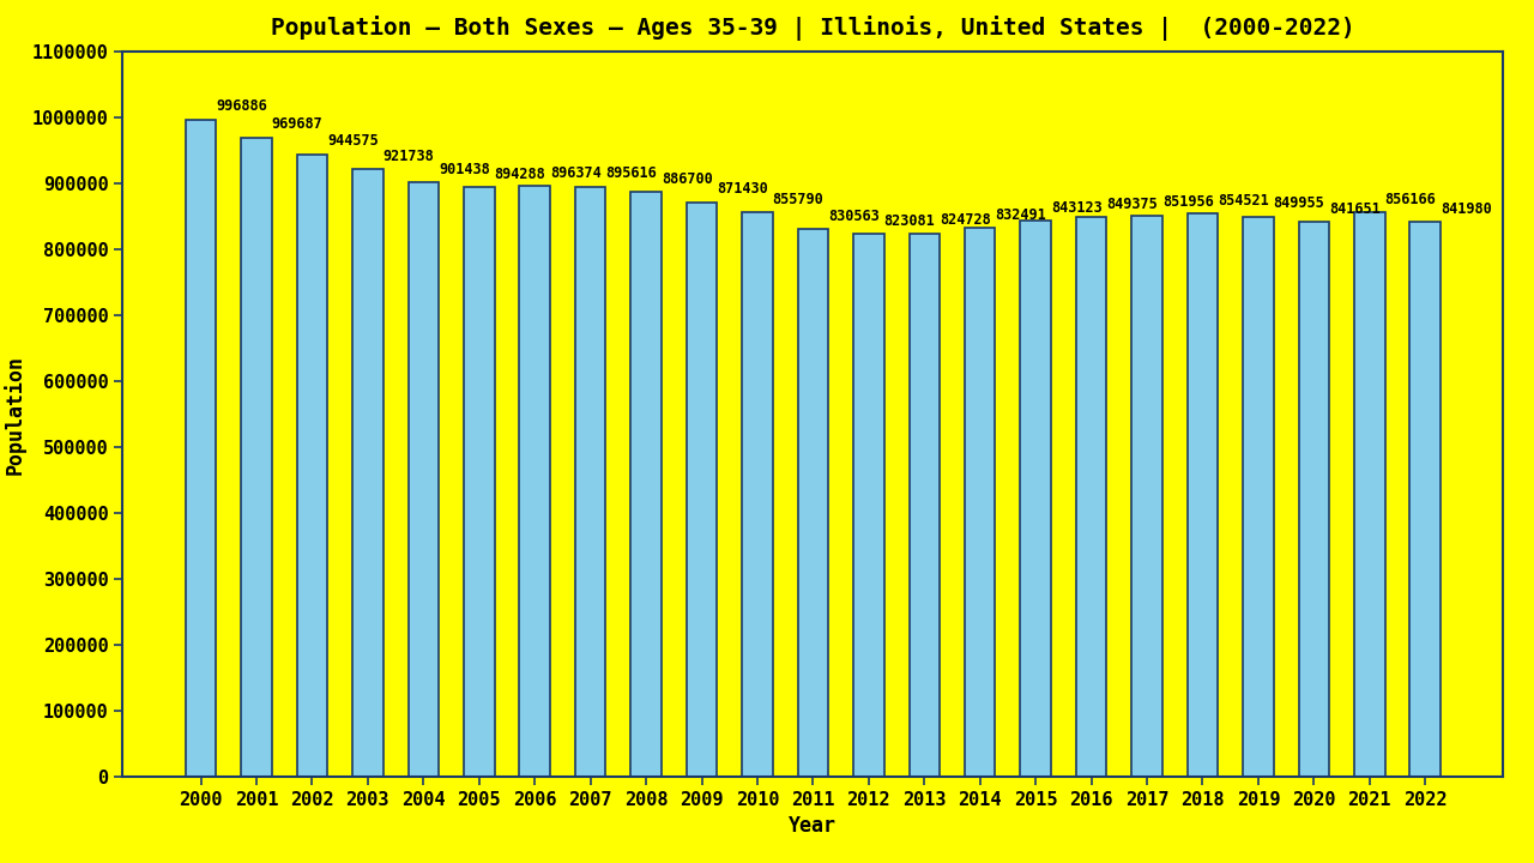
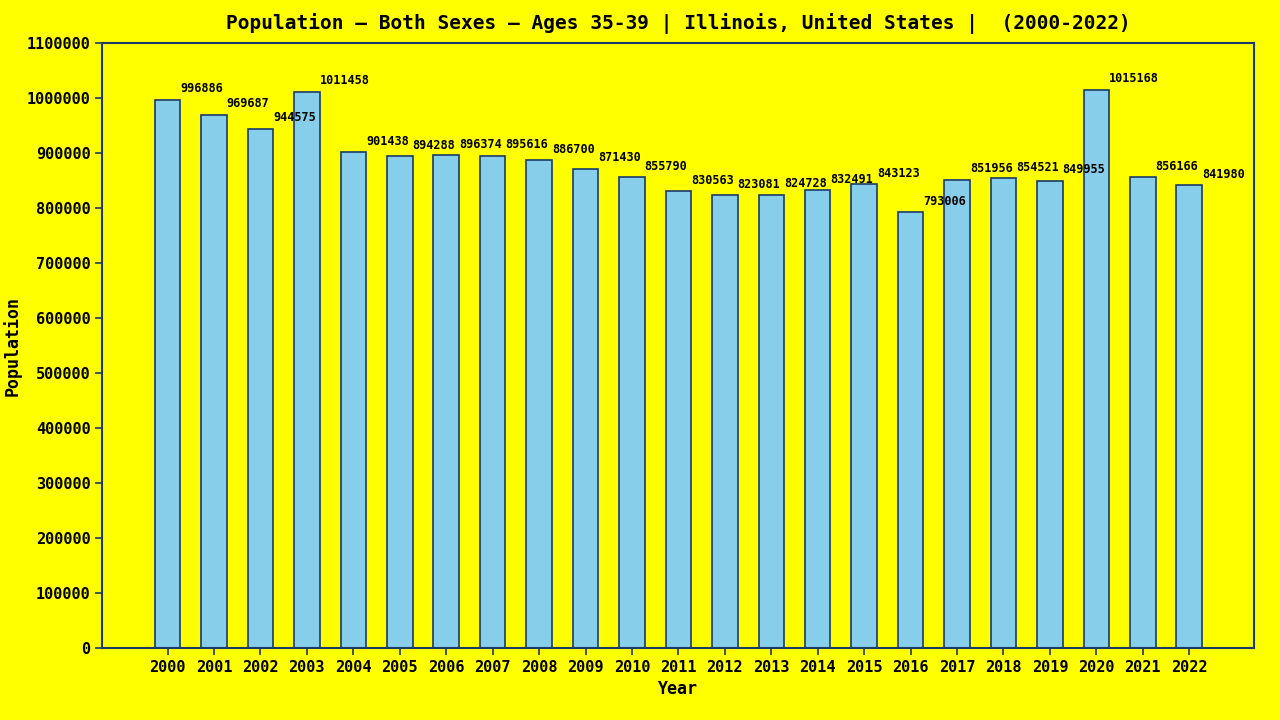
2003: 921738 -> 1011458
2016: 849375 -> 793006
2020: 841651 -> 1015168
